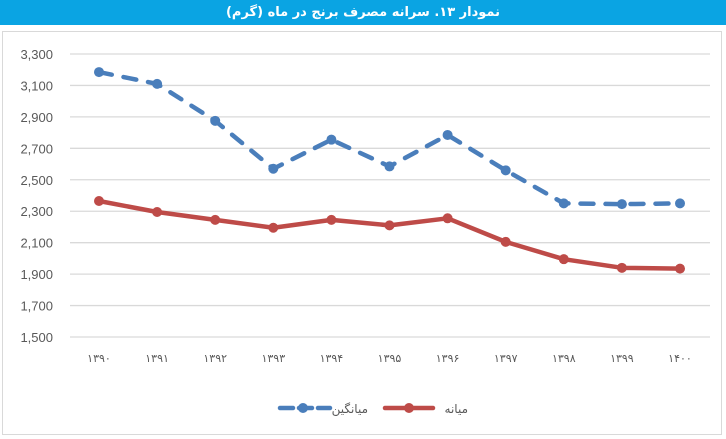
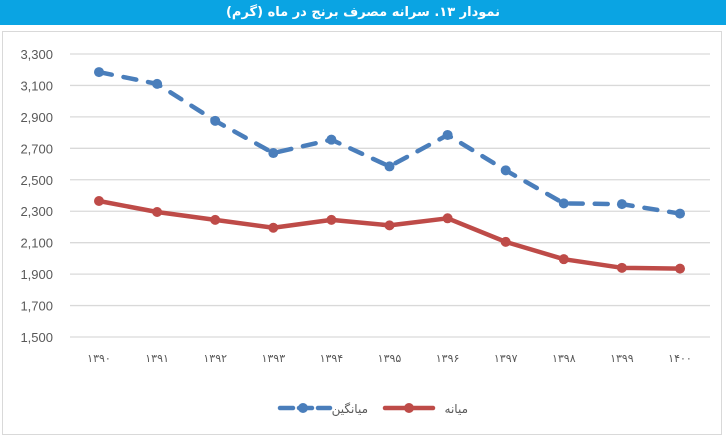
میانگین/۱۳۹۳: 2570 -> 2670
میانگین/۱۴۰۰: 2350 -> 2280
